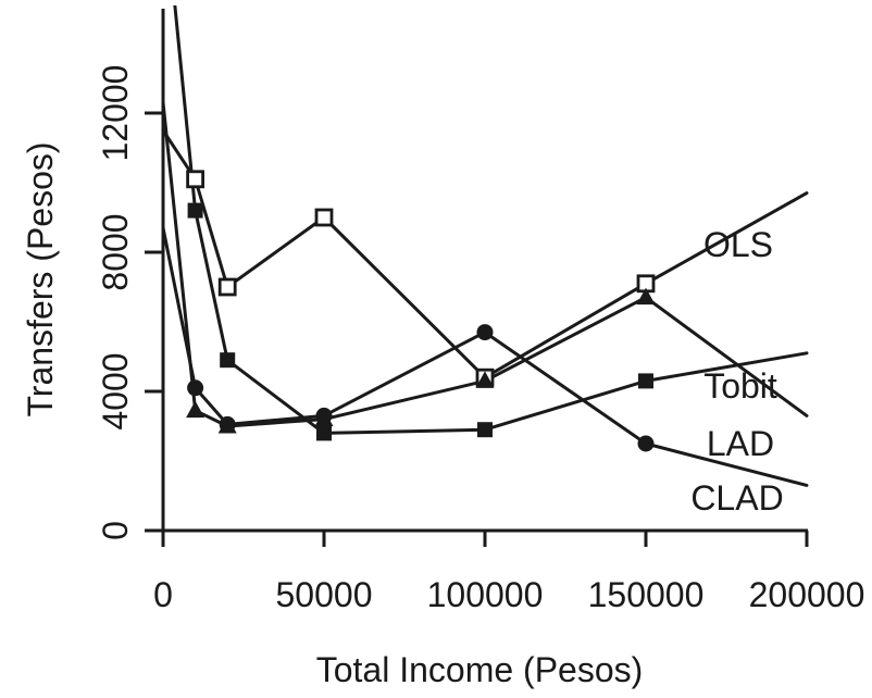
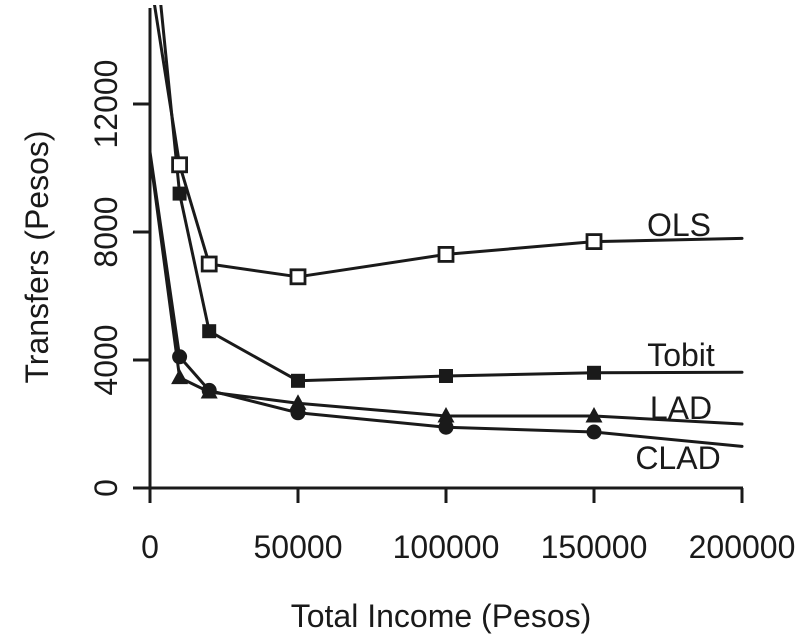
OLS/0: 11500 -> 16000
LAD/0: 12300 -> 10400
CLAD/0: 8700 -> 10500
OLS/50000: 9000 -> 6600
Tobit/50000: 2800 -> 3400
LAD/50000: 3200 -> 2600
CLAD/50000: 3300 -> 2400
OLS/100000: 4400 -> 7300
Tobit/100000: 2900 -> 3500
LAD/100000: 4300 -> 2200
CLAD/100000: 5700 -> 1900
OLS/150000: 7100 -> 7700
Tobit/150000: 4300 -> 3600
LAD/150000: 6700 -> 2200
CLAD/150000: 2500 -> 1800
OLS/200000: 9700 -> 7800
Tobit/200000: 5100 -> 3600
LAD/200000: 3300 -> 2000
